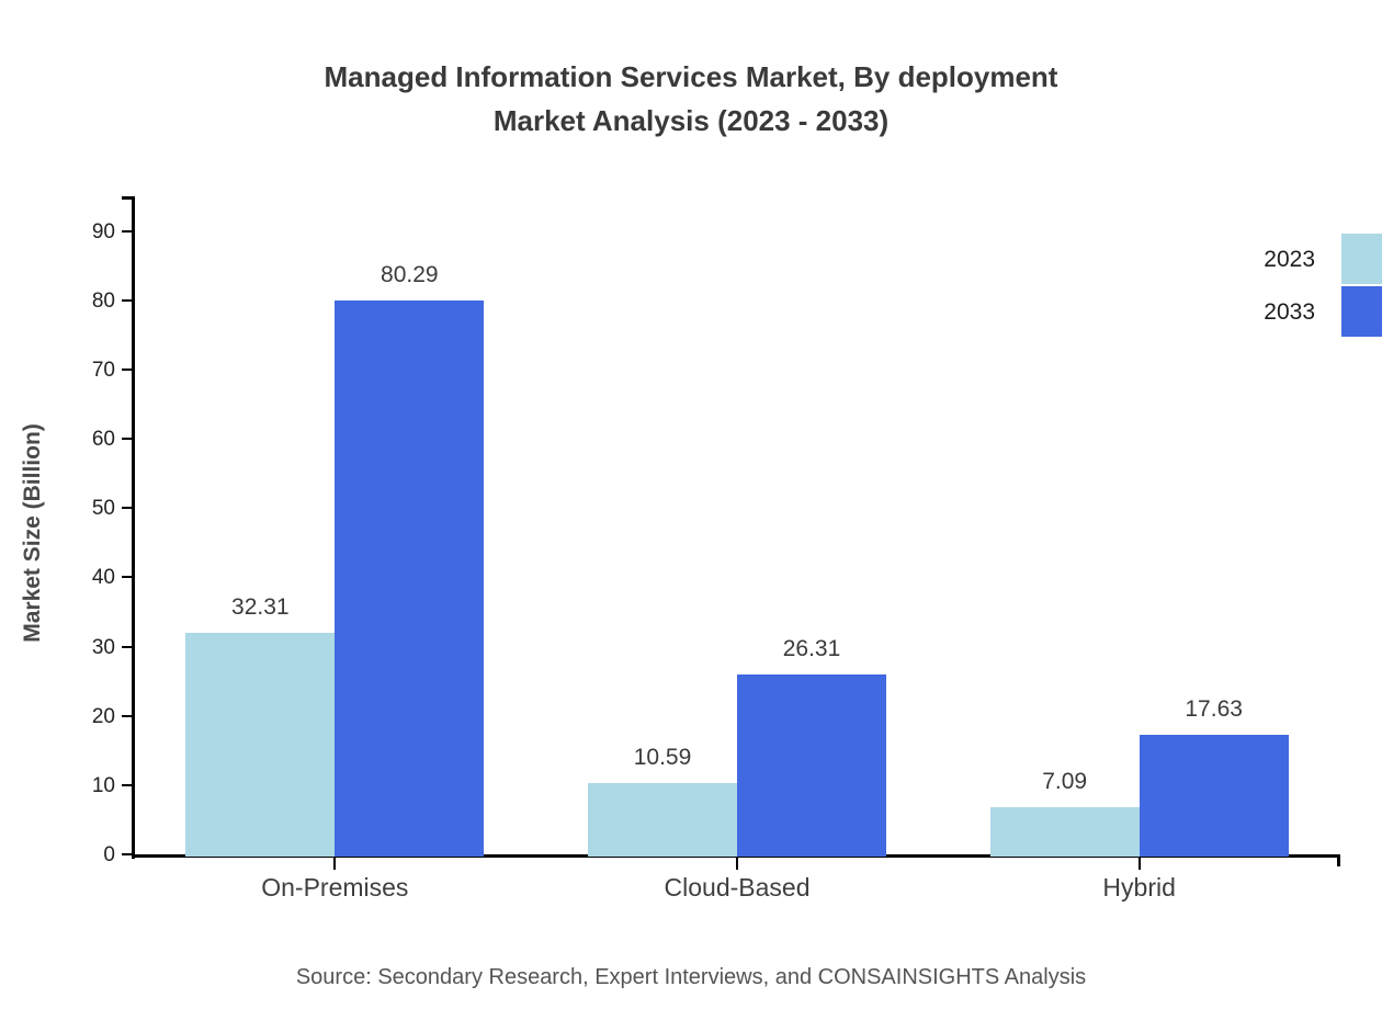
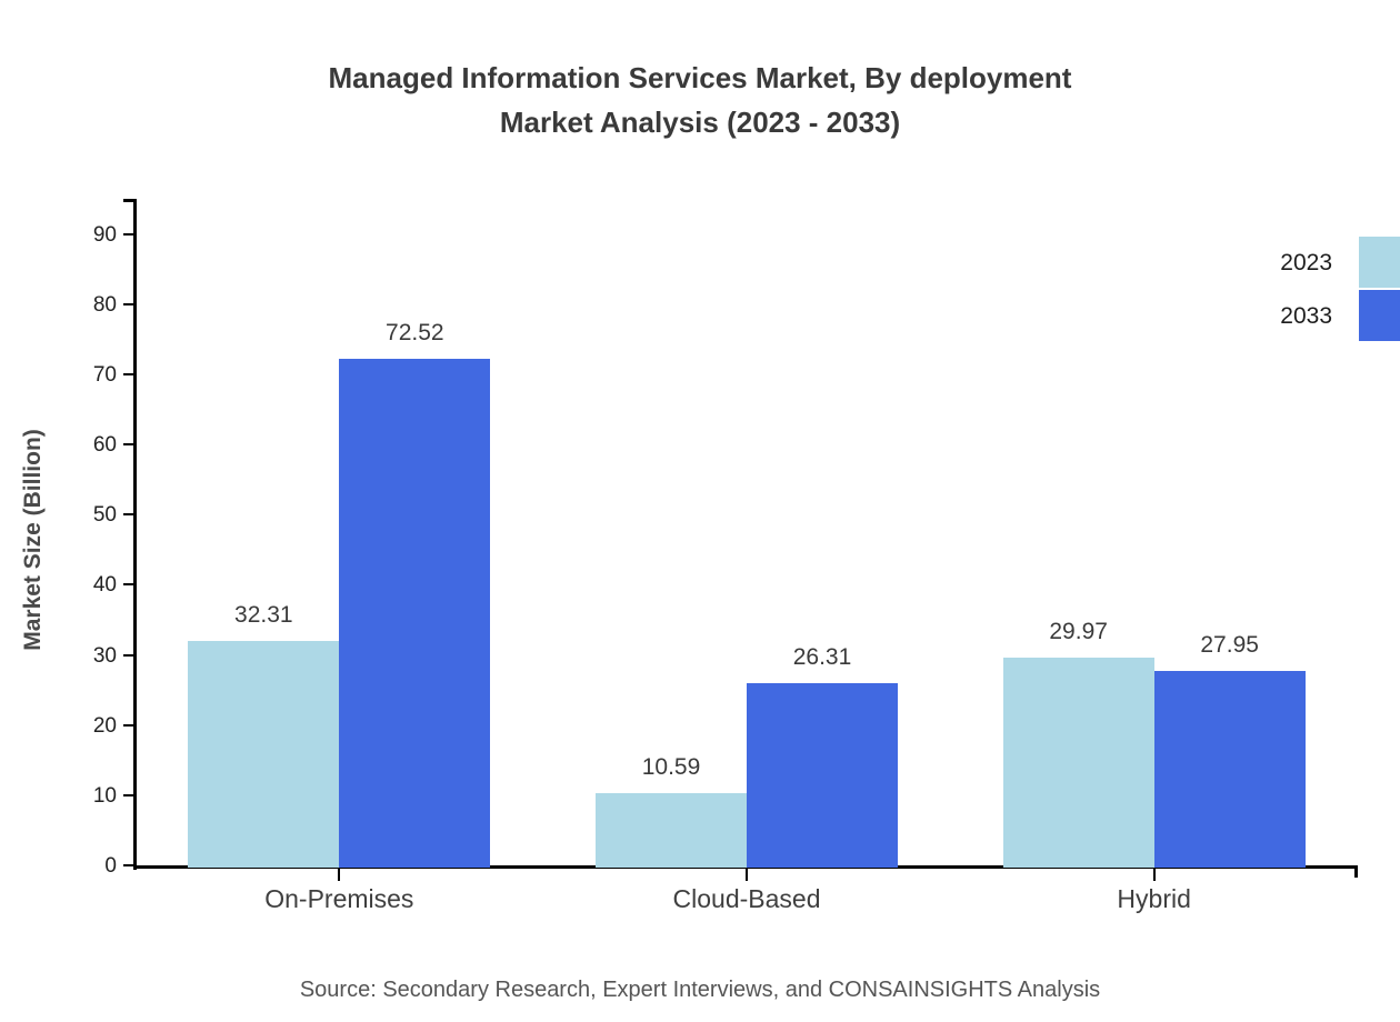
2033/On-Premises: 80.29 -> 72.52
2023/Hybrid: 7.09 -> 29.97
2033/Hybrid: 17.63 -> 27.95
